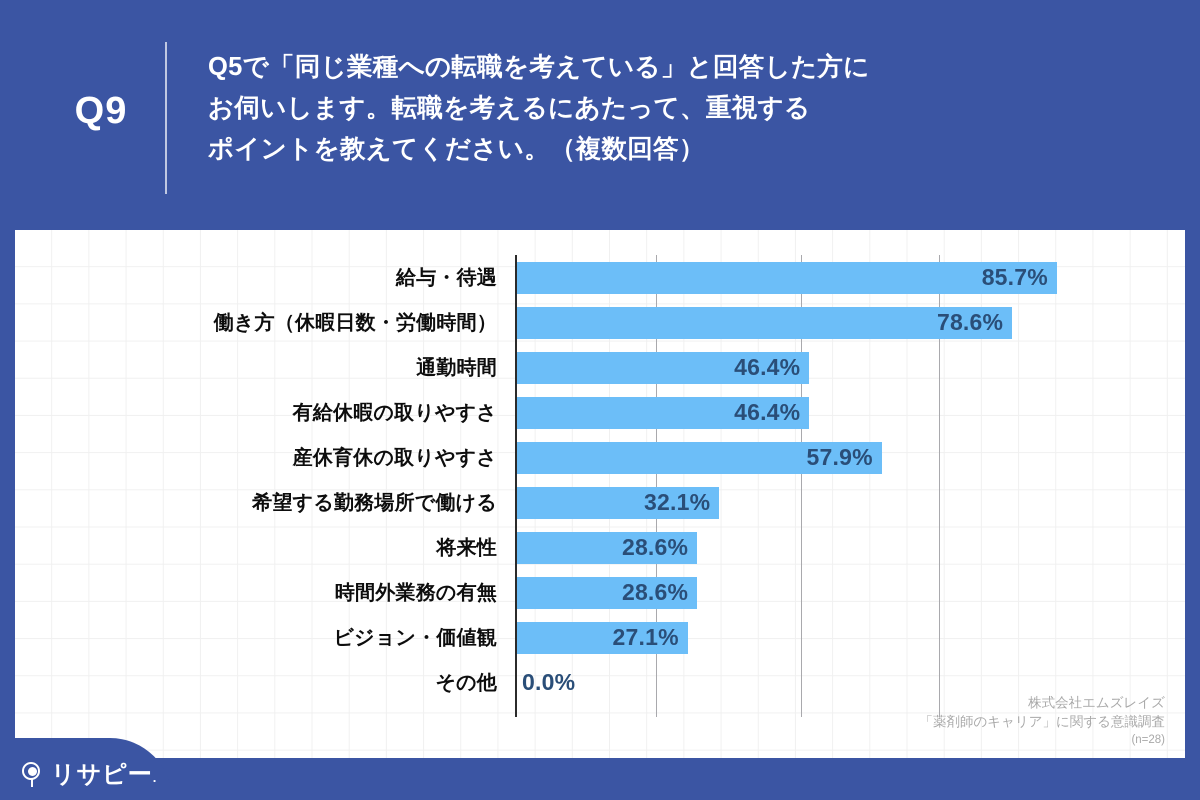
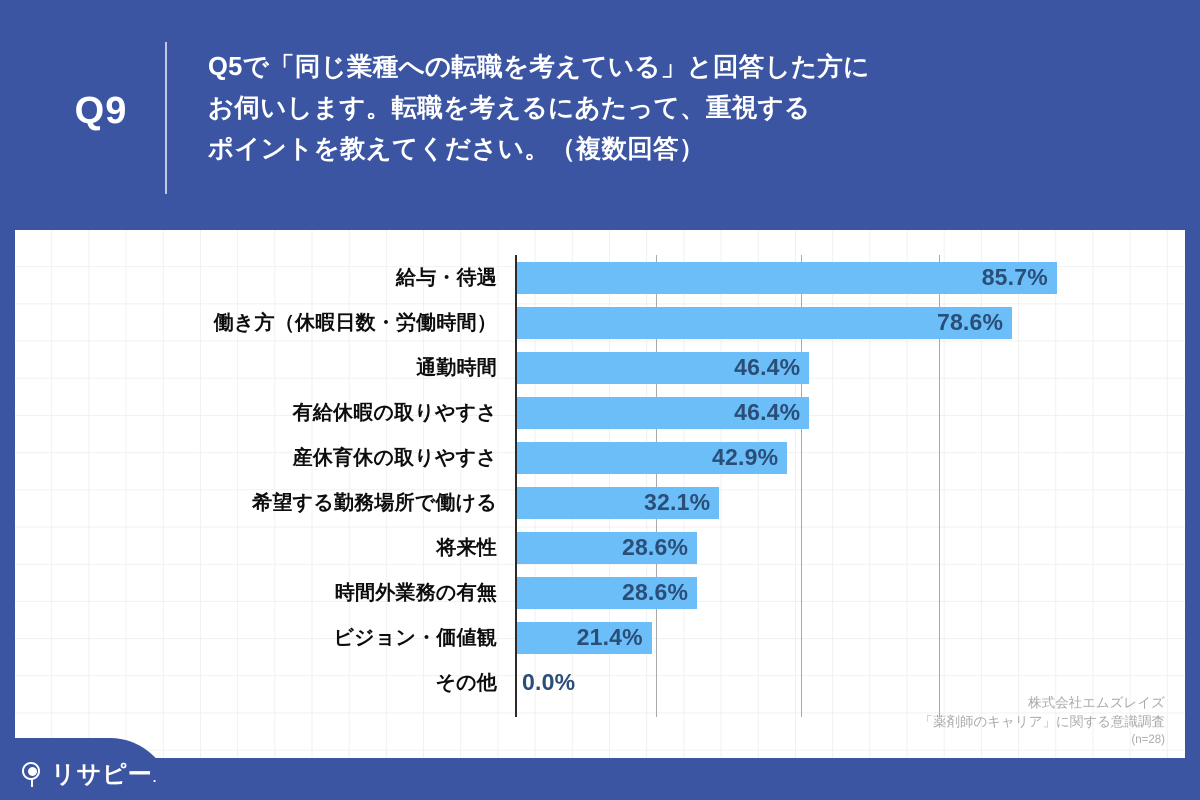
産休育休の取りやすさ: 57.9% -> 42.9%
ビジョン・価値観: 27.1% -> 21.4%
